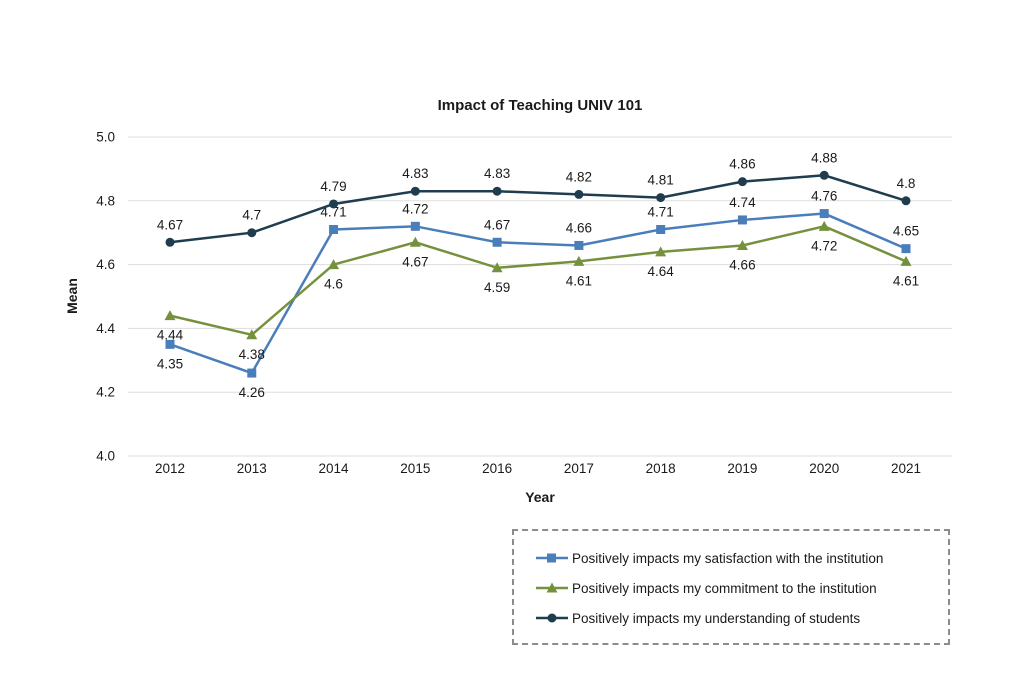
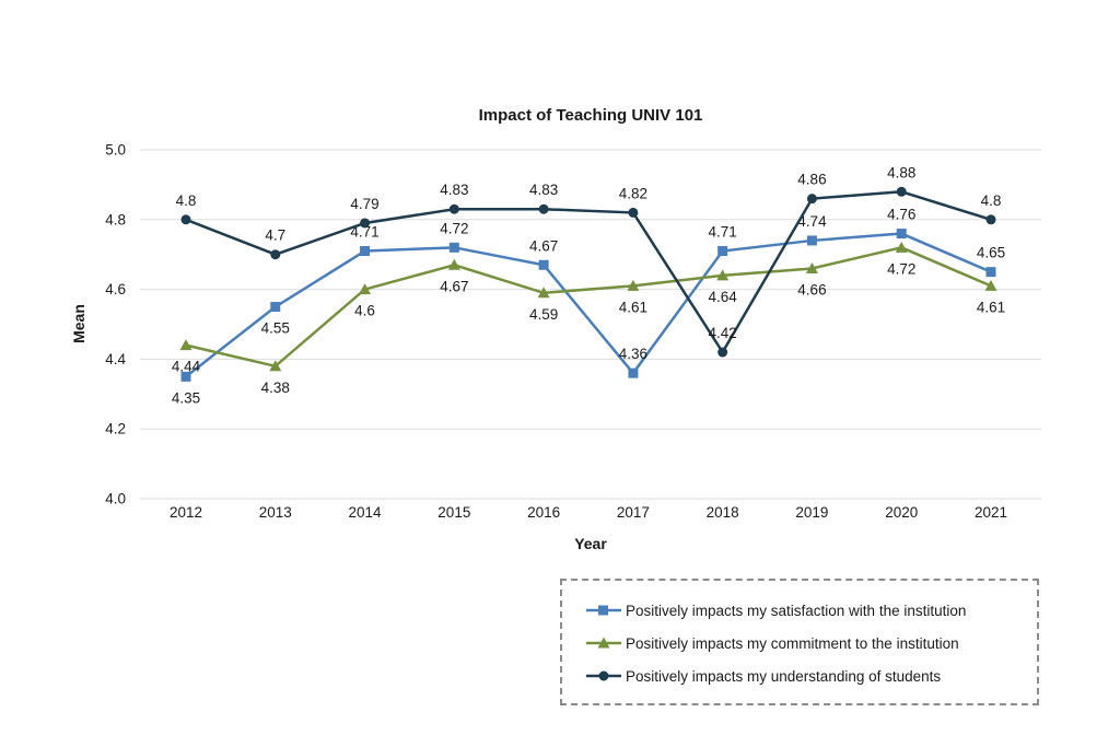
Positively impacts my understanding of students/2012: 4.67 -> 4.8
Positively impacts my satisfaction with the institution/2013: 4.26 -> 4.55
Positively impacts my satisfaction with the institution/2017: 4.66 -> 4.36
Positively impacts my understanding of students/2018: 4.81 -> 4.42
